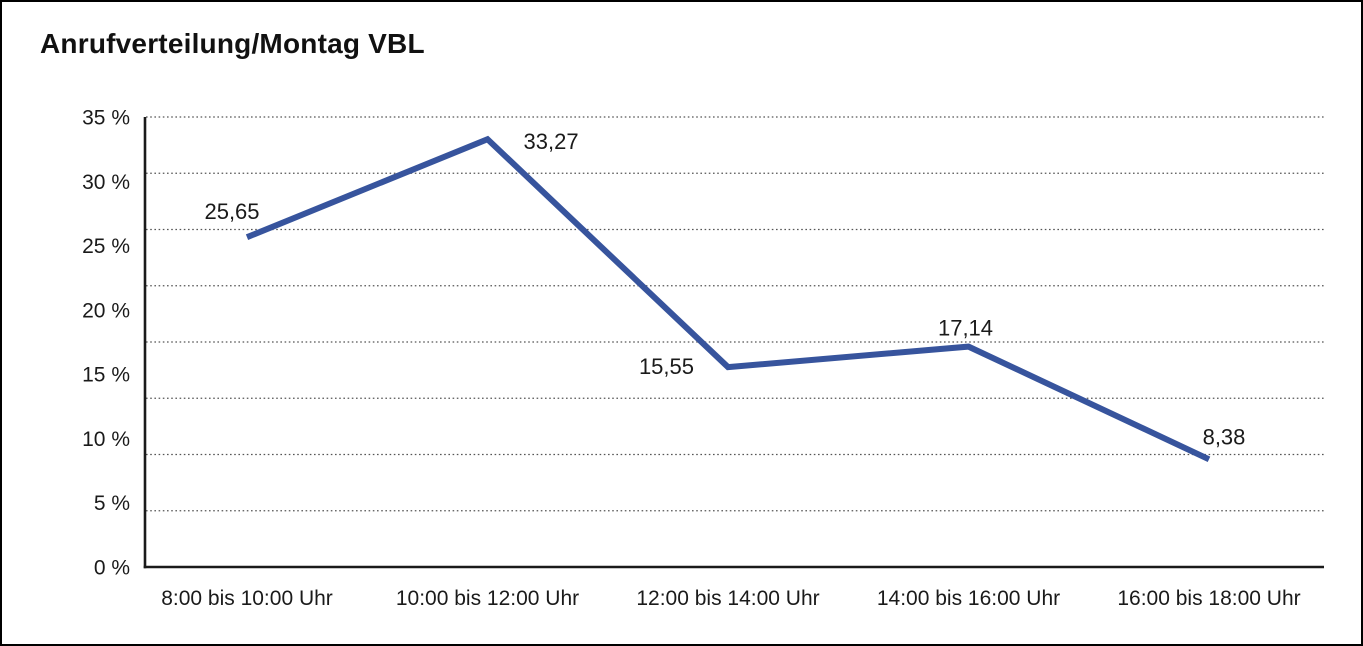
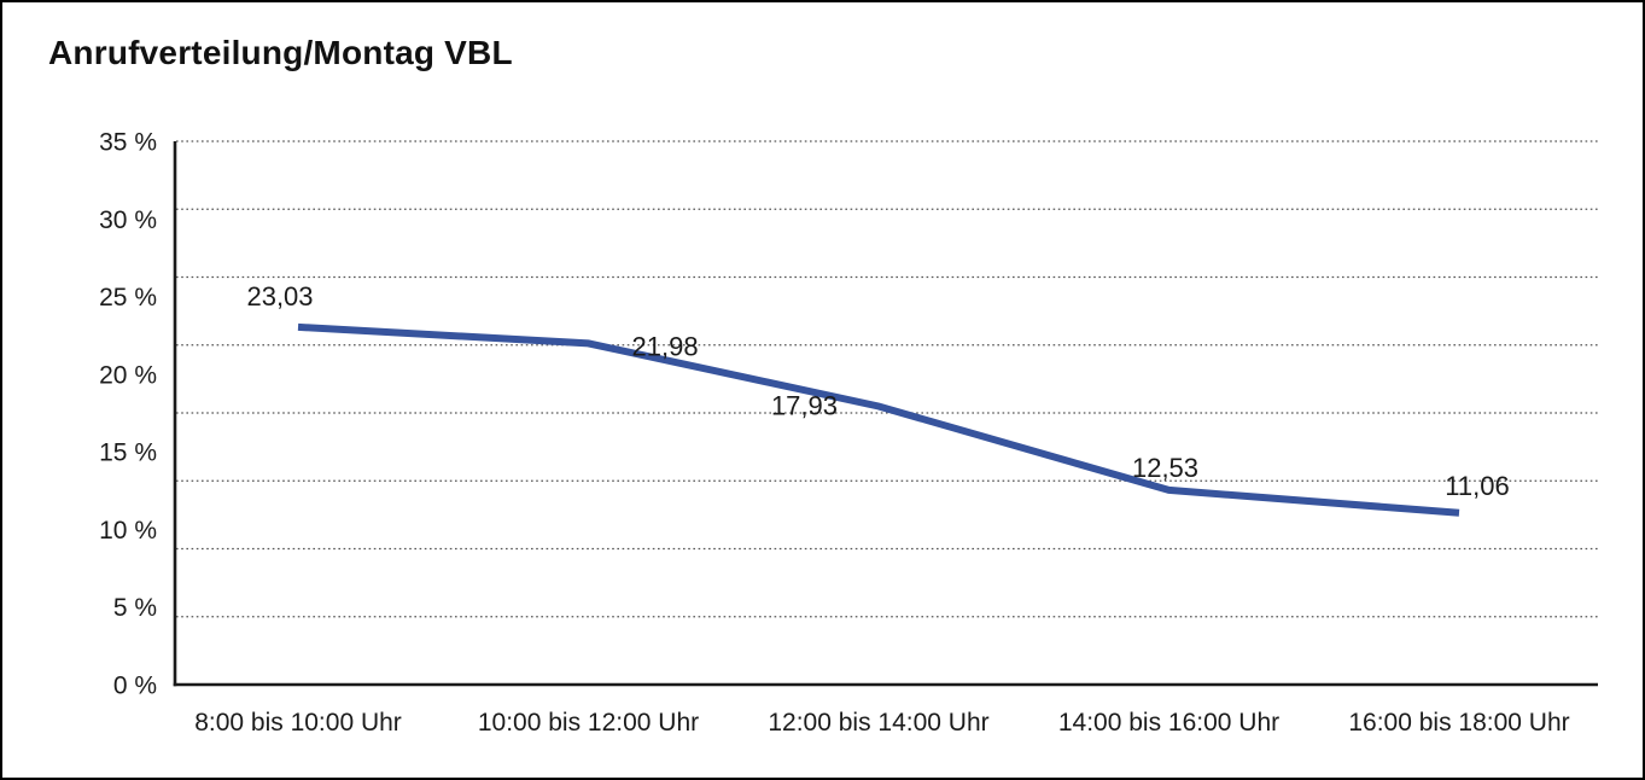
8:00 bis 10:00 Uhr: 25,65 -> 23,03
10:00 bis 12:00 Uhr: 33,27 -> 21,98
12:00 bis 14:00 Uhr: 15,55 -> 17,93
14:00 bis 16:00 Uhr: 17,14 -> 12,53
16:00 bis 18:00 Uhr: 8,38 -> 11,06
